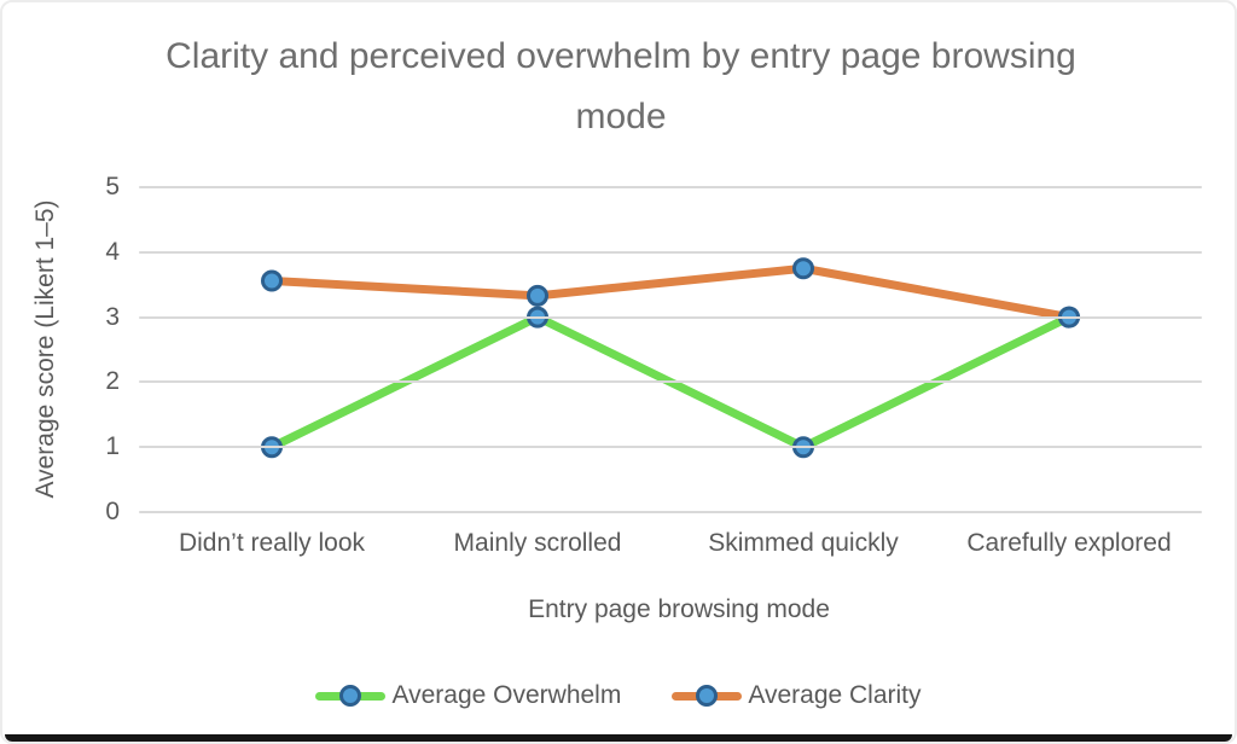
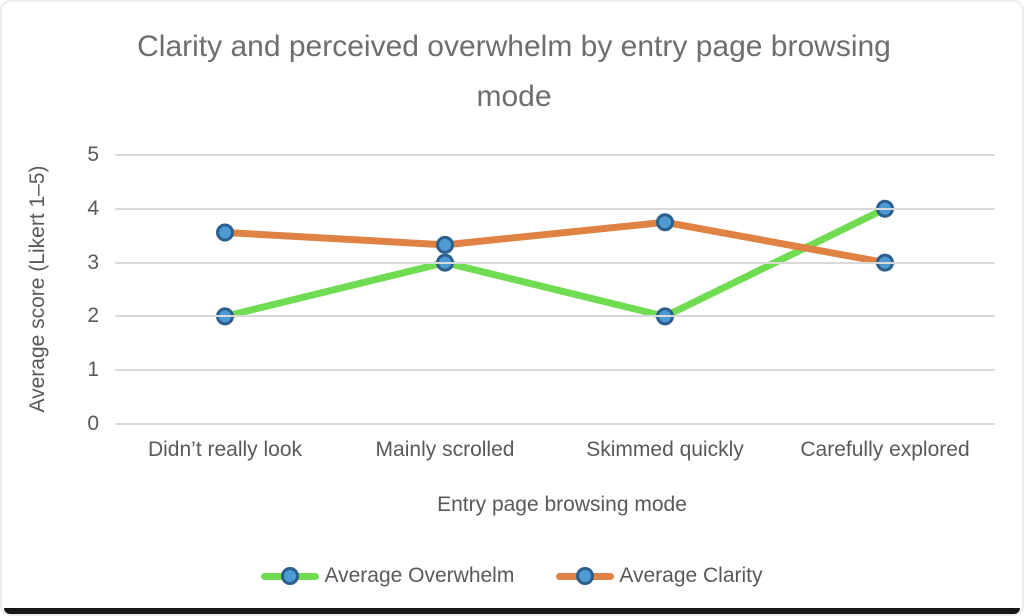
Average Overwhelm/Didn’t really look: 1 -> 2
Average Overwhelm/Skimmed quickly: 1 -> 2
Average Overwhelm/Carefully explored: 3 -> 4
